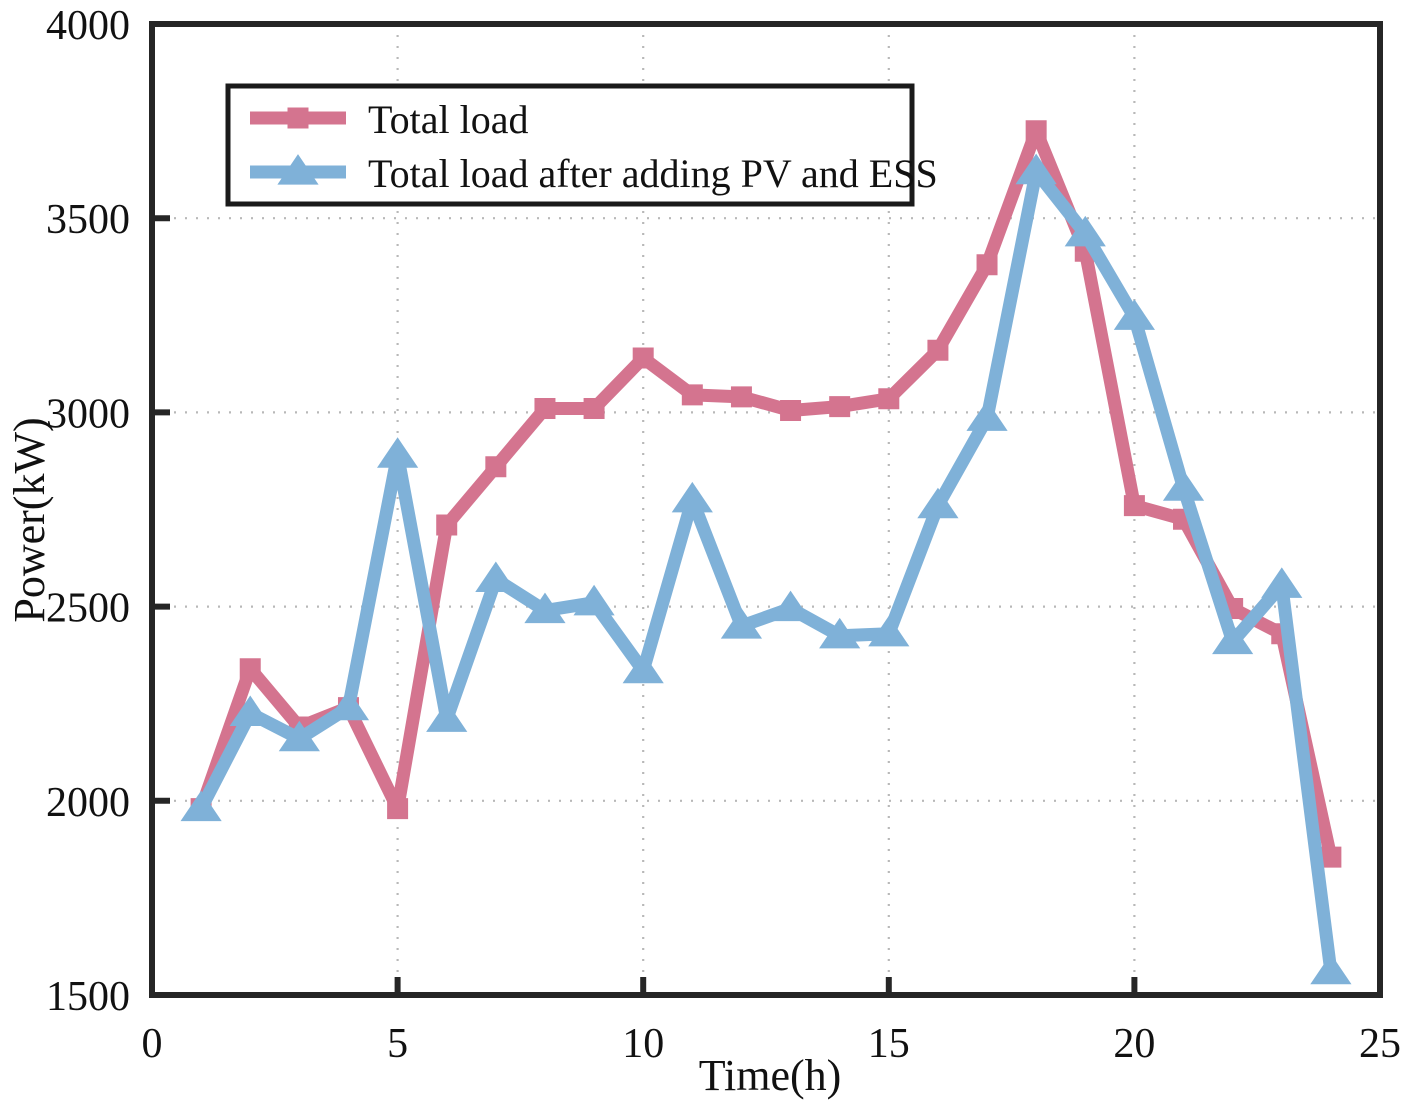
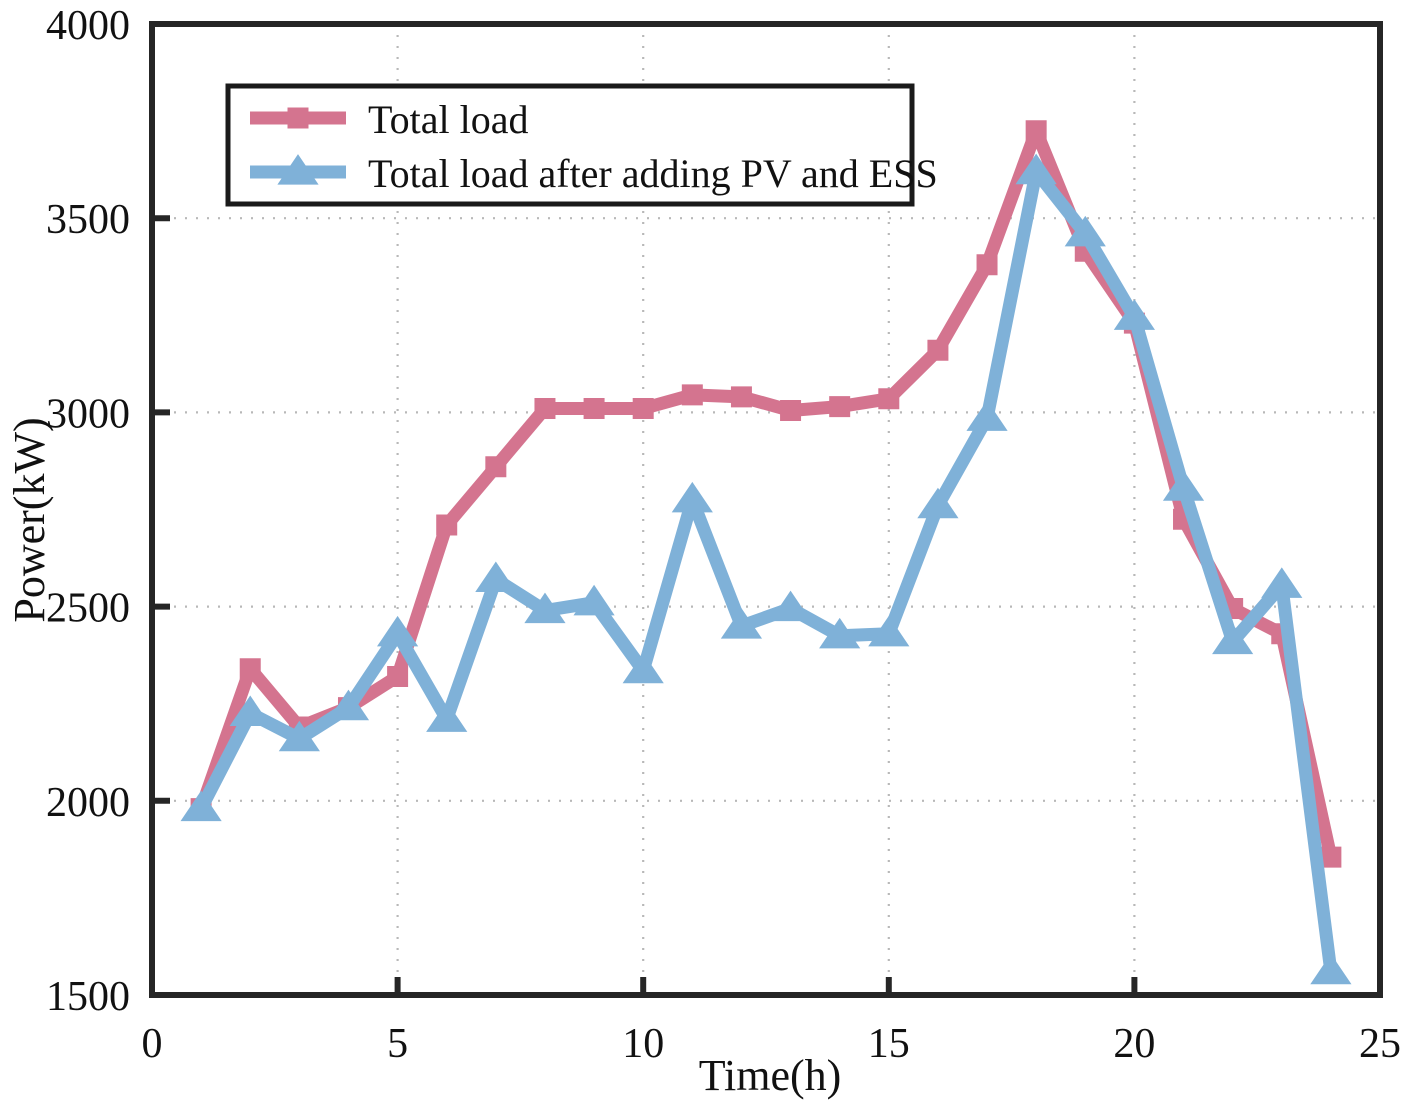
Total load/5: 1980 -> 2320
Total load after adding PV and ESS/5: 2890 -> 2430
Total load/10: 3140 -> 3010
Total load/20: 2760 -> 3230
